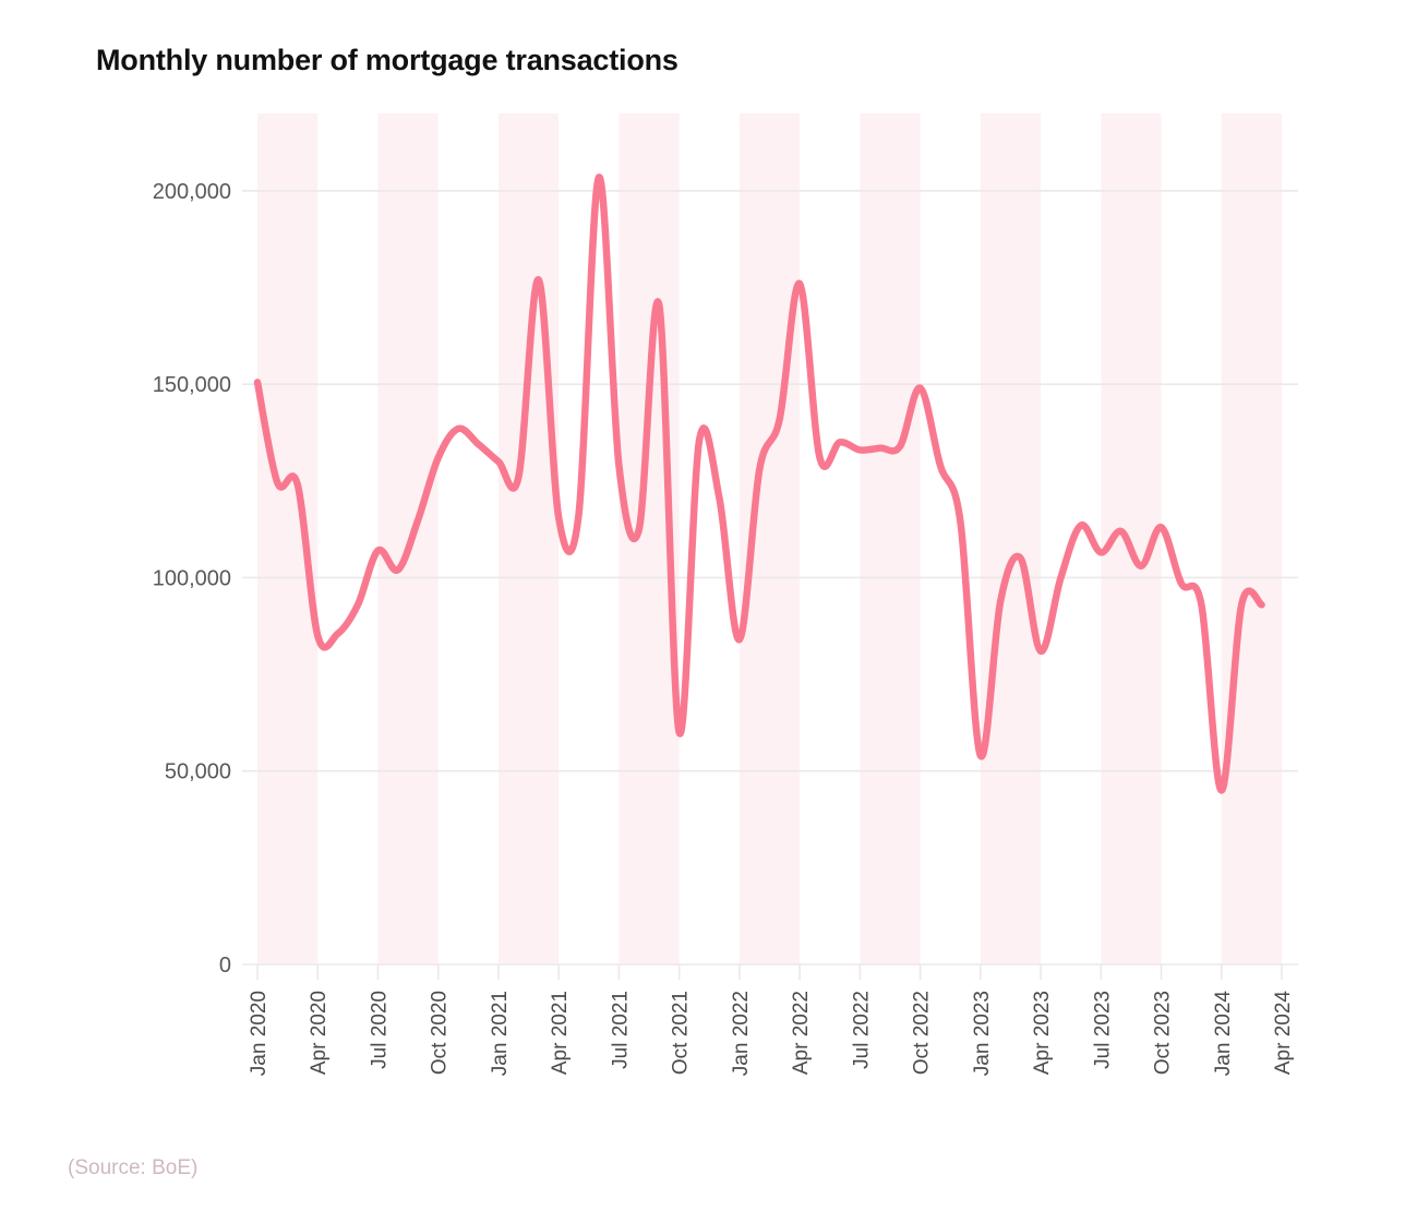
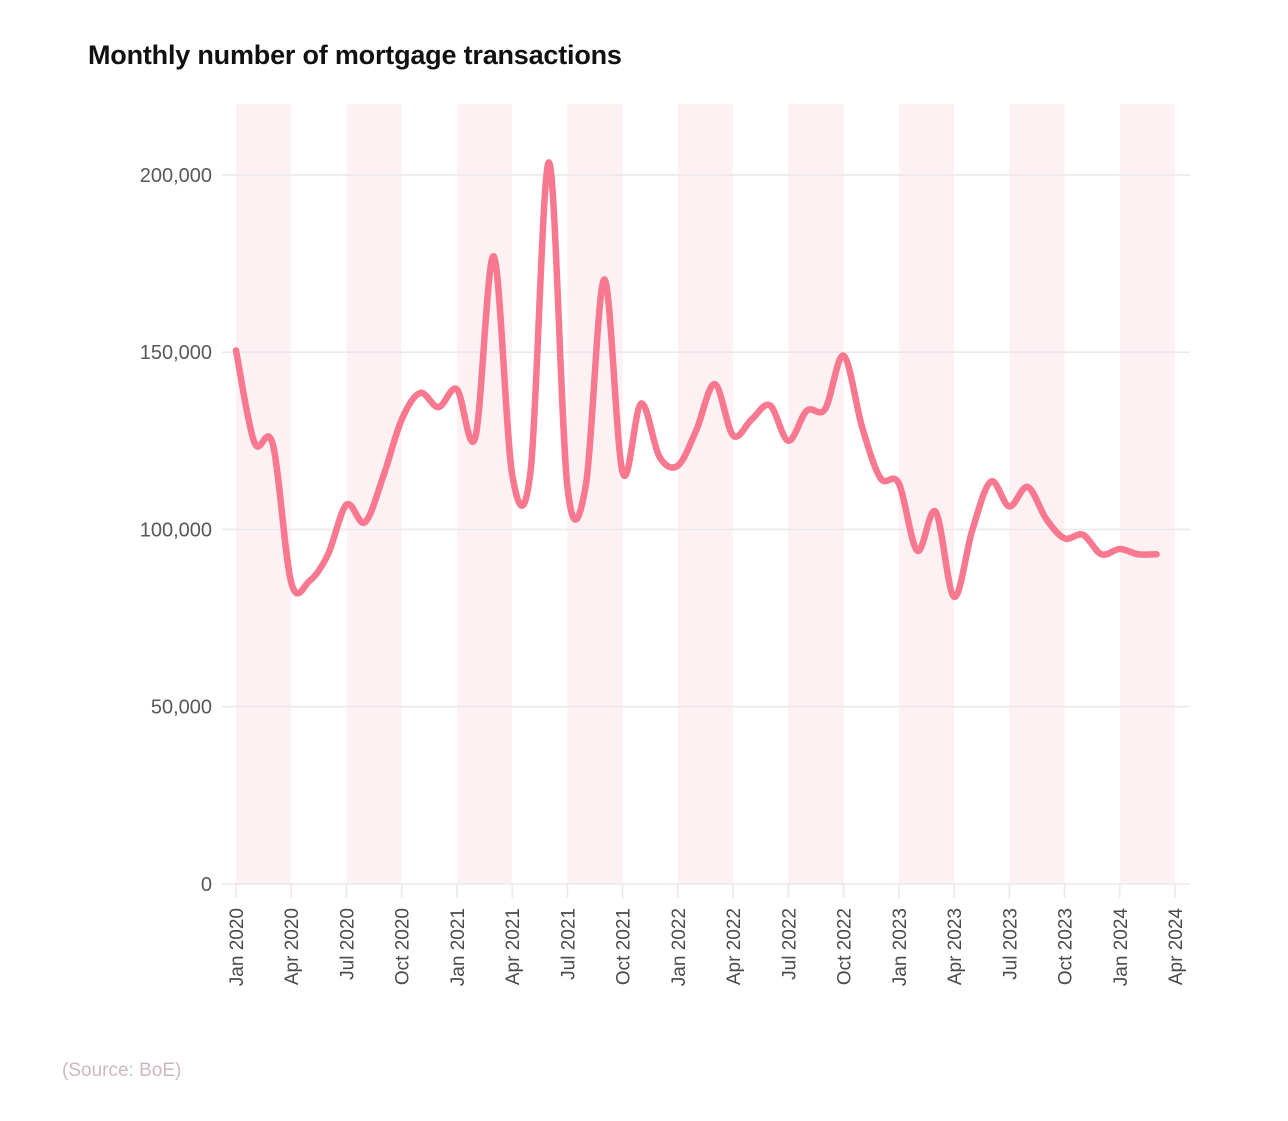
Jan 2021: 130000 -> 140000
Jul 2021: 129000 -> 112000
Oct 2021: 60000 -> 116000
Jan 2022: 84000 -> 118000
Apr 2022: 176000 -> 126000
Jul 2022: 133000 -> 125000
Jan 2023: 54000 -> 113000
Oct 2023: 113000 -> 98000
Jan 2024: 45000 -> 94000
